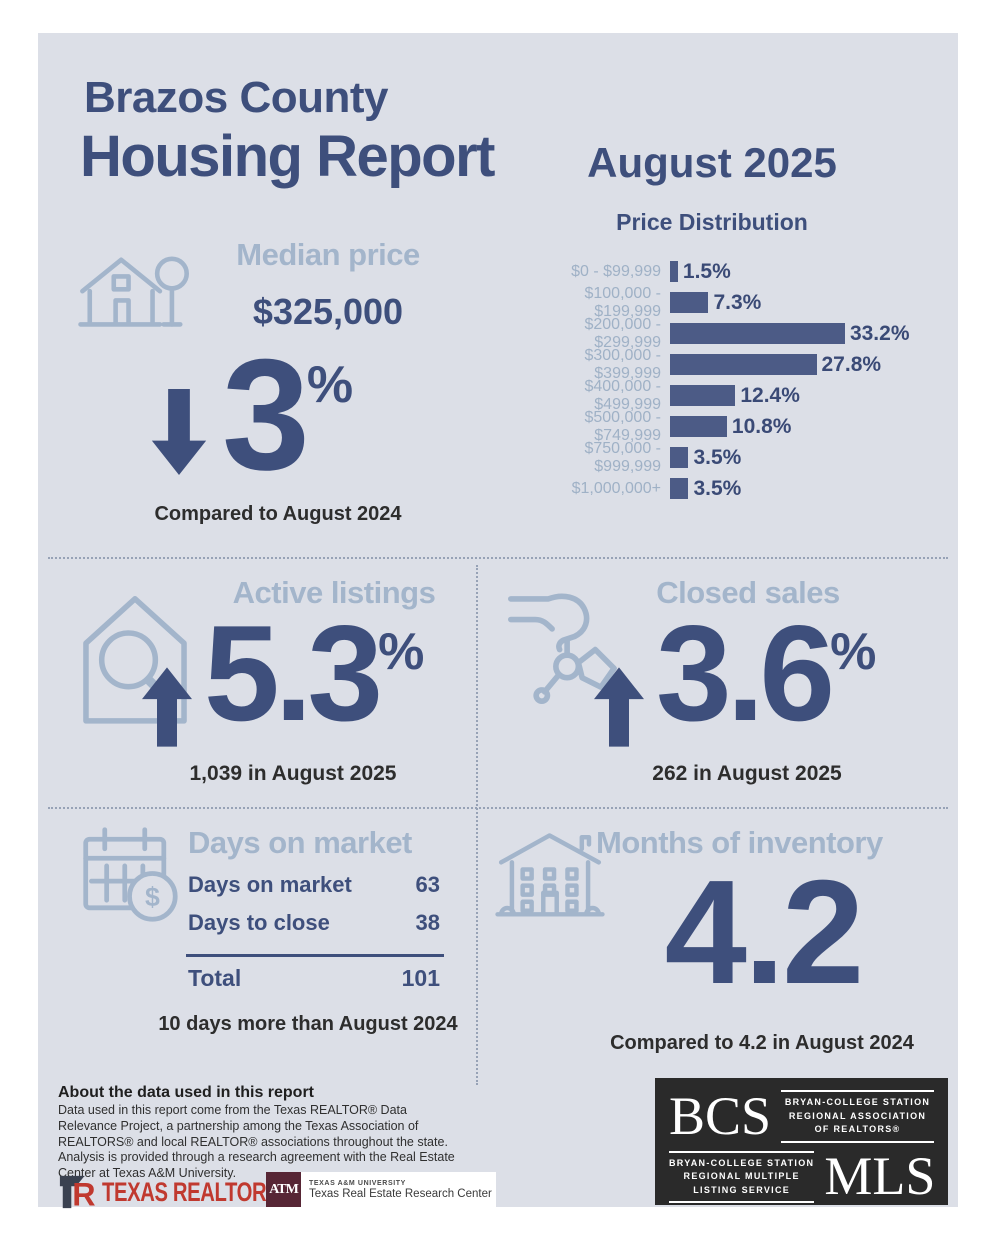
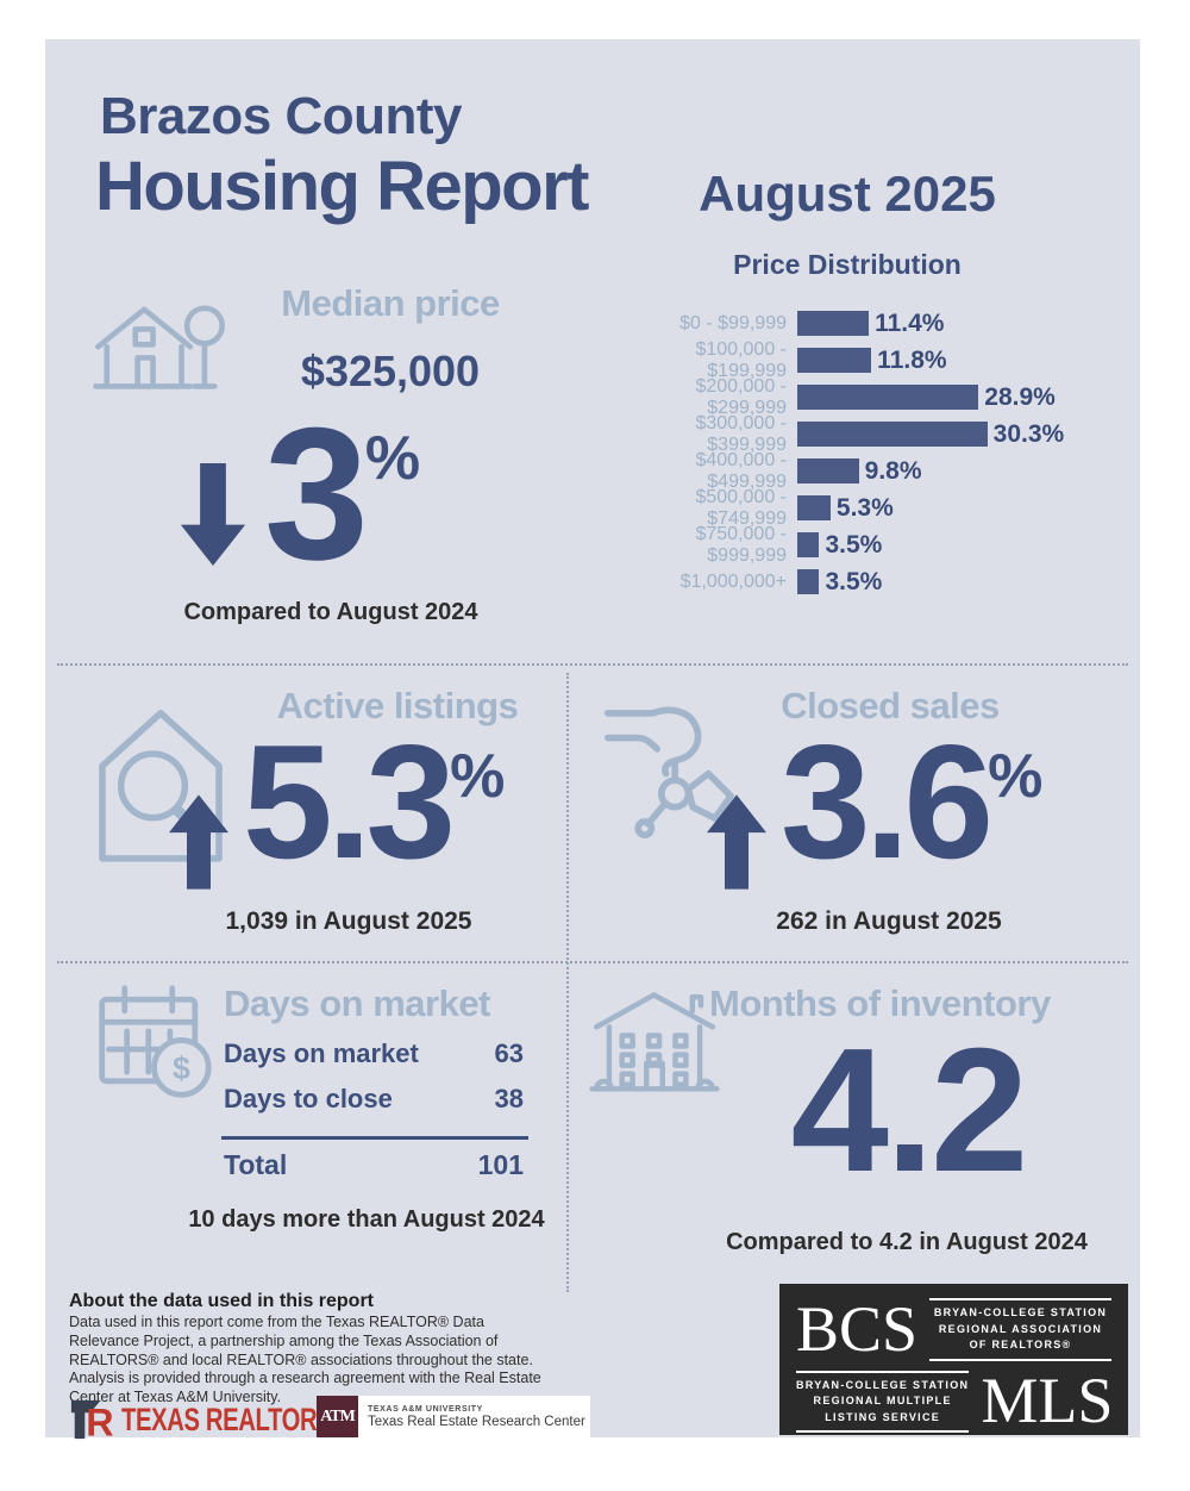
$0 - $99,999: 1.5% -> 11.4%
$100,000 - $199,999: 7.3% -> 11.8%
$200,000 - $299,999: 33.2% -> 28.9%
$300,000 - $399,999: 27.8% -> 30.3%
$400,000 - $499,999: 12.4% -> 9.8%
$500,000 - $749,999: 10.8% -> 5.3%
